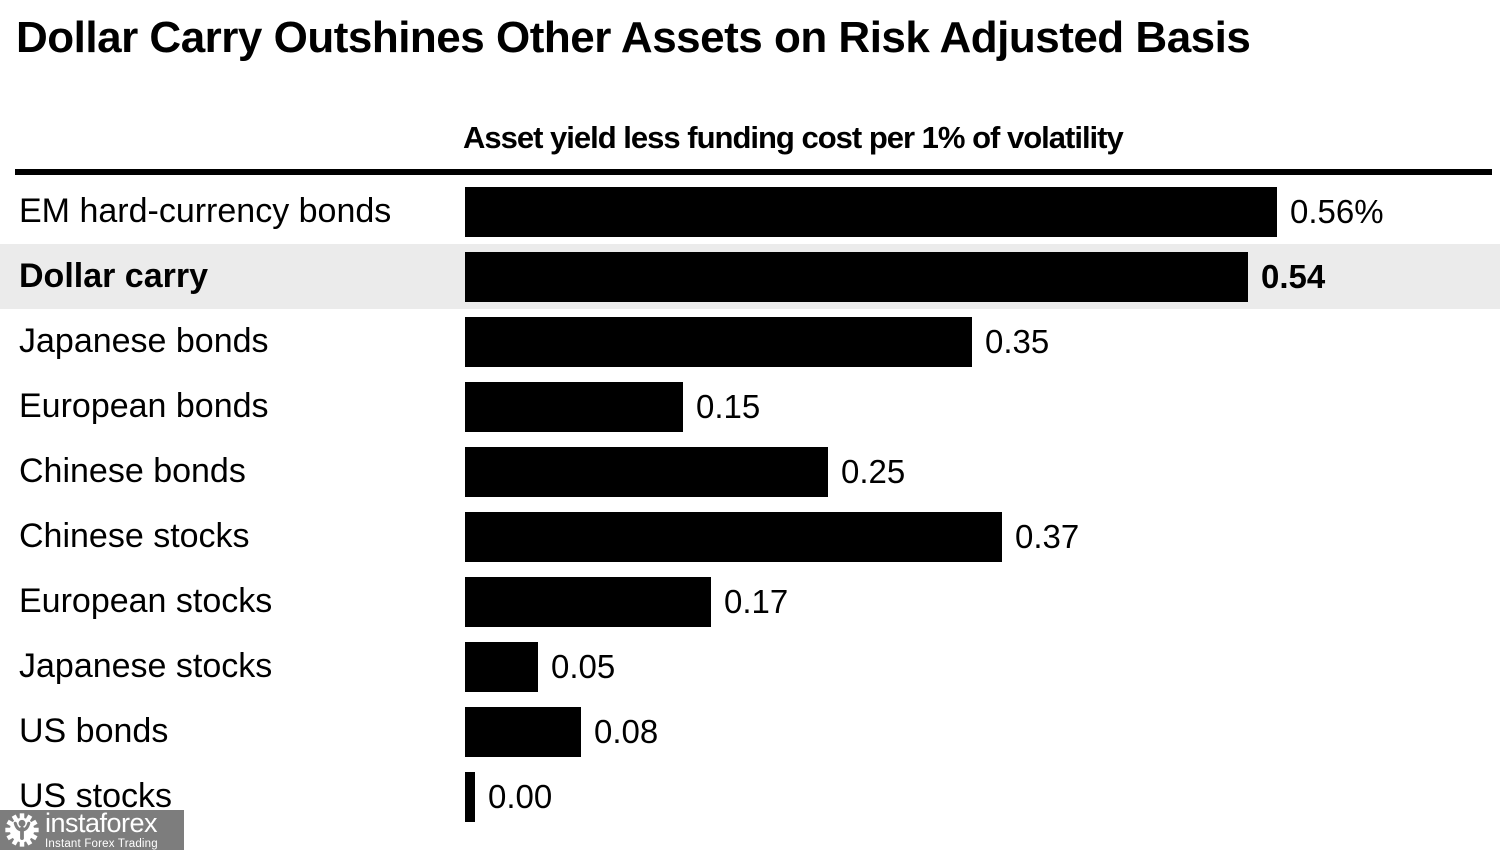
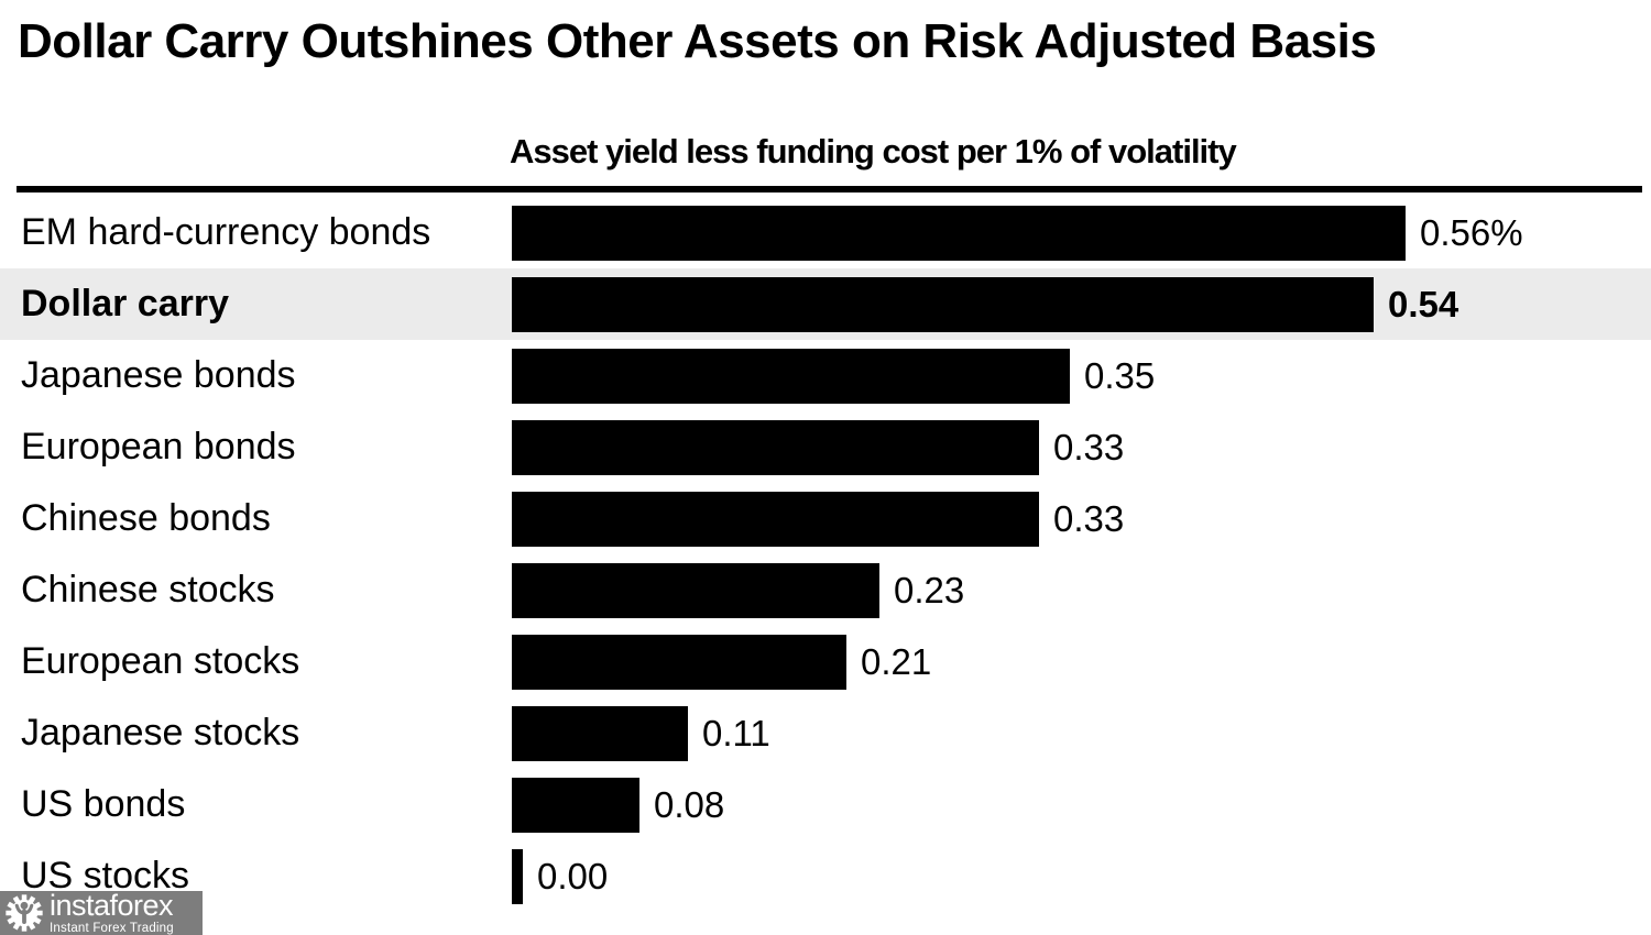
European bonds: 0.15 -> 0.33
Chinese bonds: 0.25 -> 0.33
Chinese stocks: 0.37 -> 0.23
European stocks: 0.17 -> 0.21
Japanese stocks: 0.05 -> 0.11
